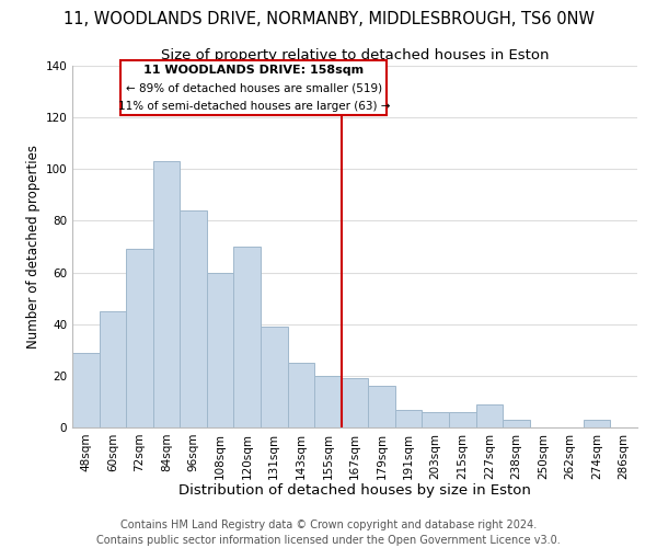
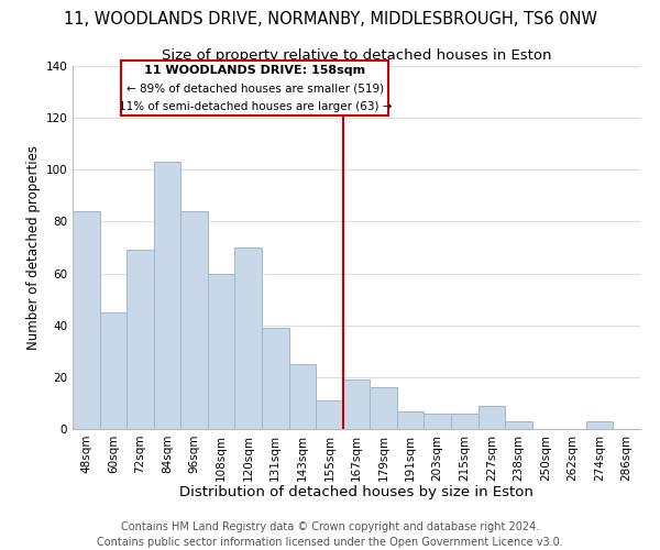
48sqm: 29 -> 84
155sqm: 20 -> 11
